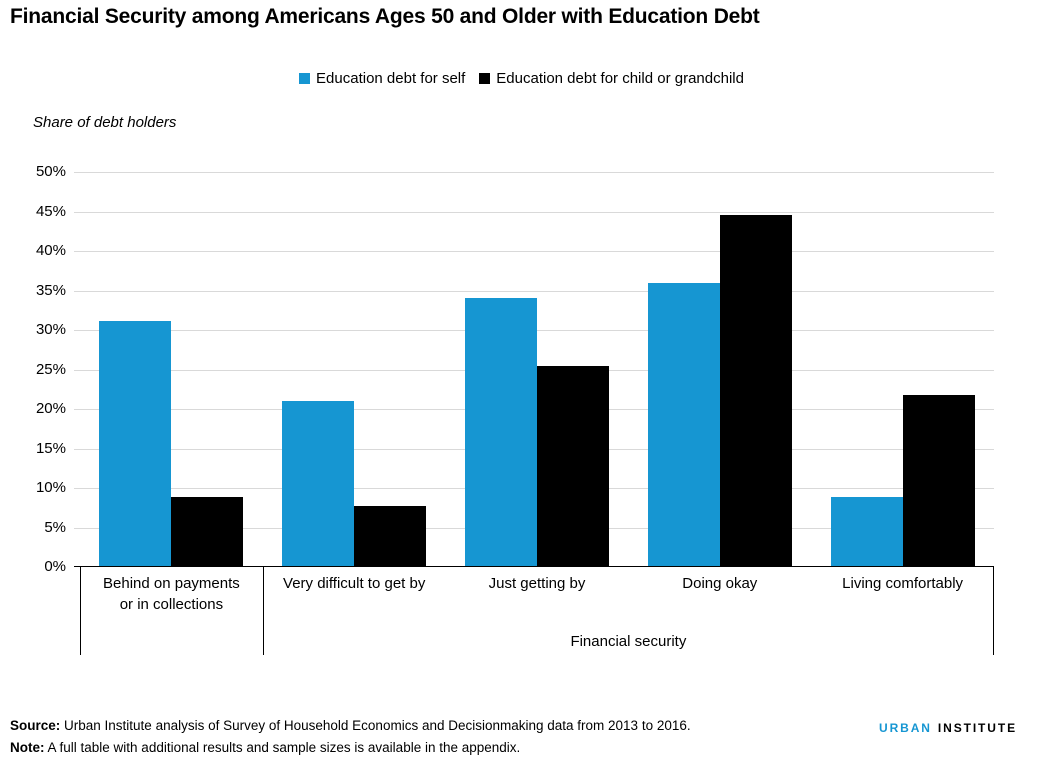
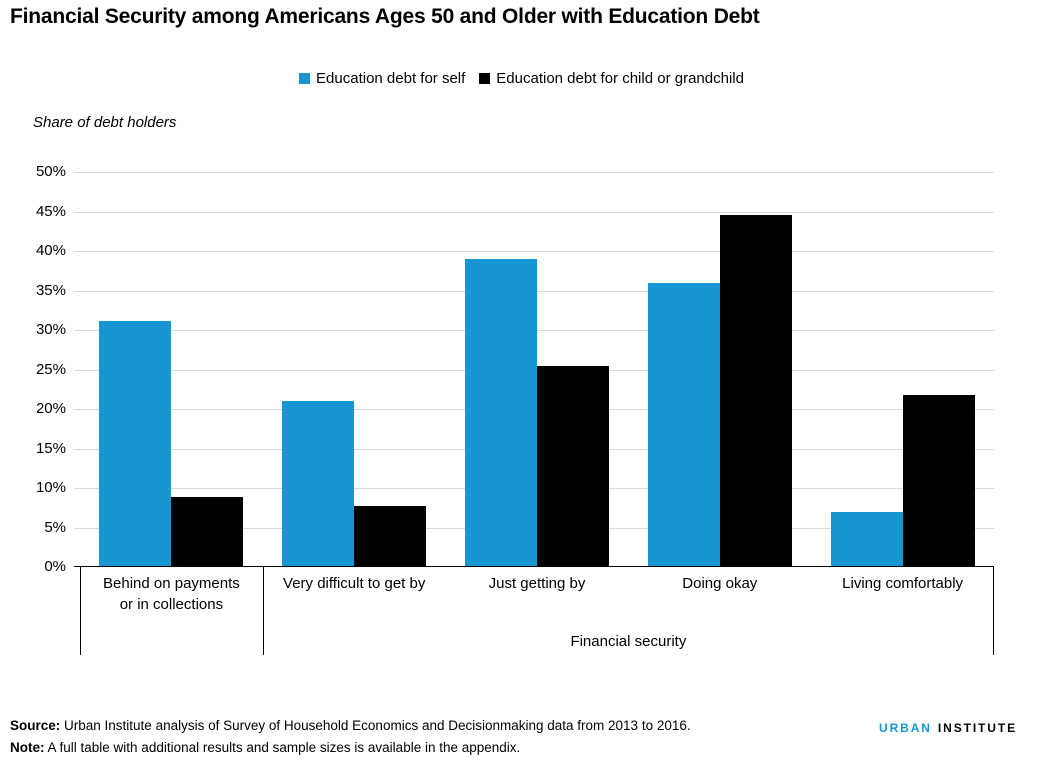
Education debt for self/Just getting by: 34% -> 39%
Education debt for self/Living comfortably: 9% -> 7%
